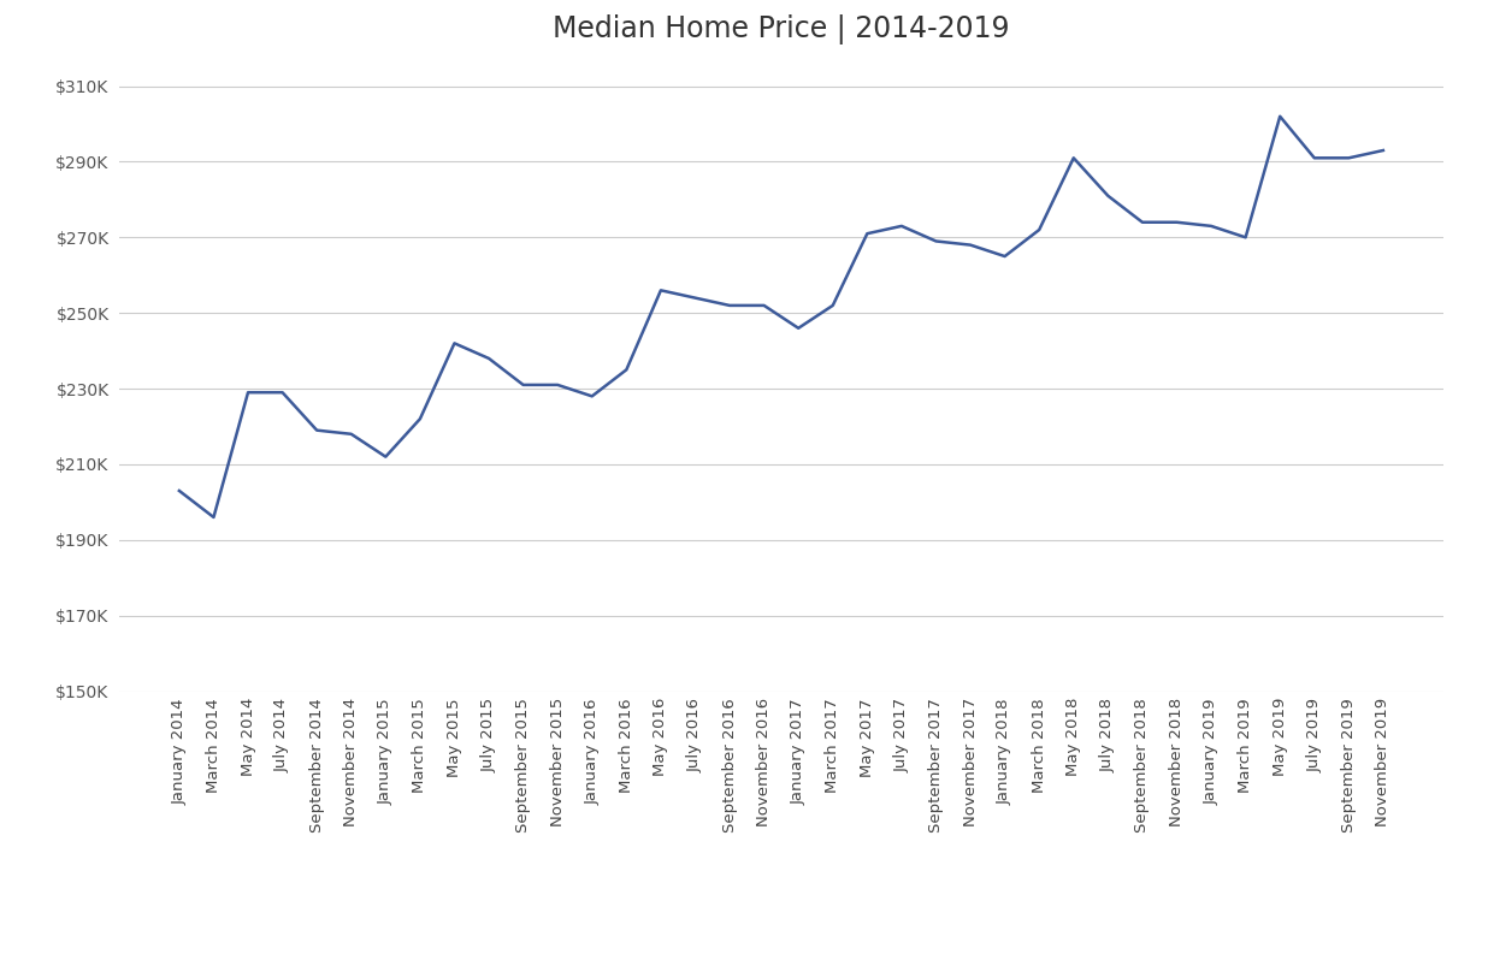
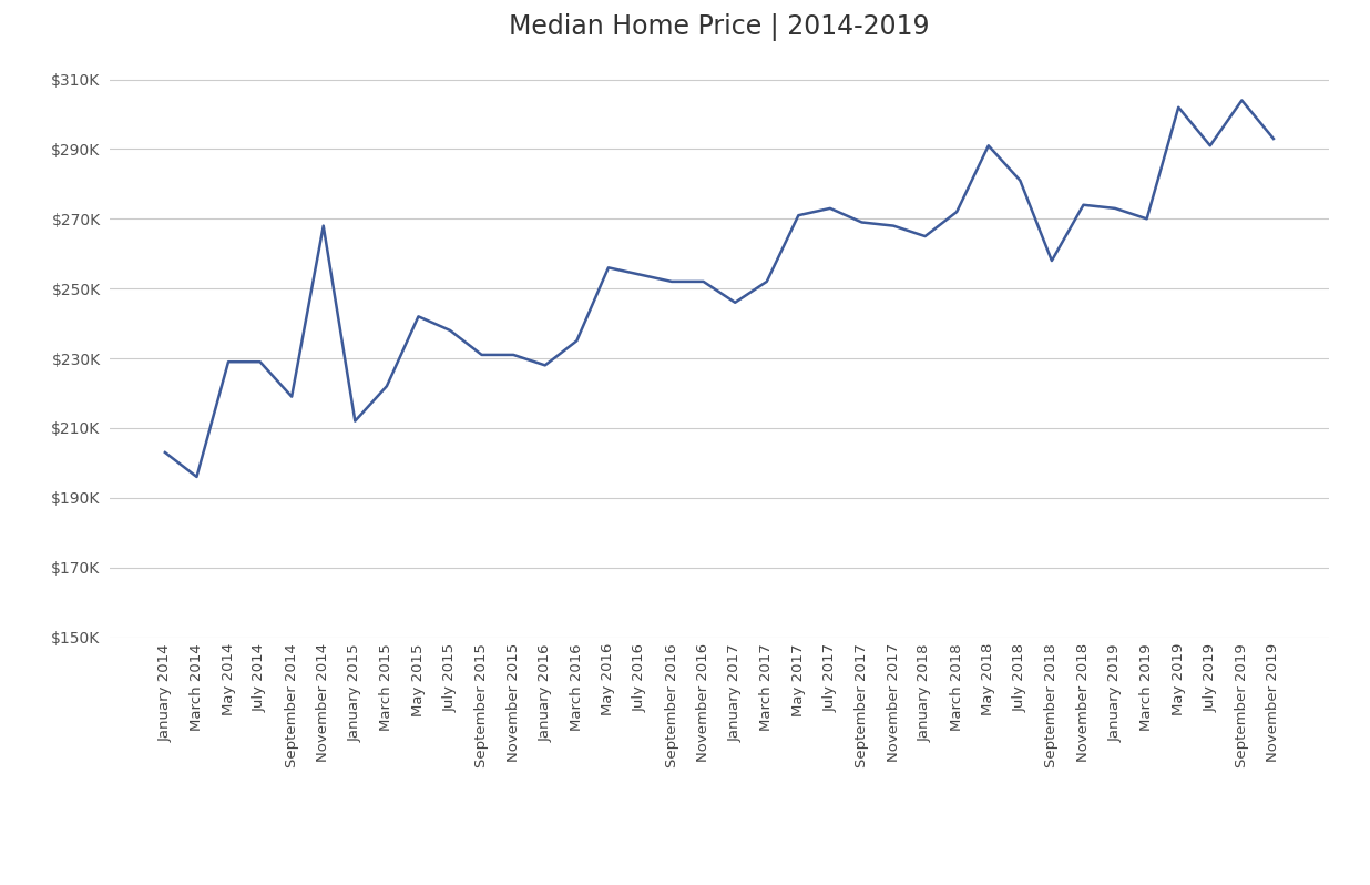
November 2014: $218K -> $268K
September 2018: $274K -> $258K
September 2019: $291K -> $304K
